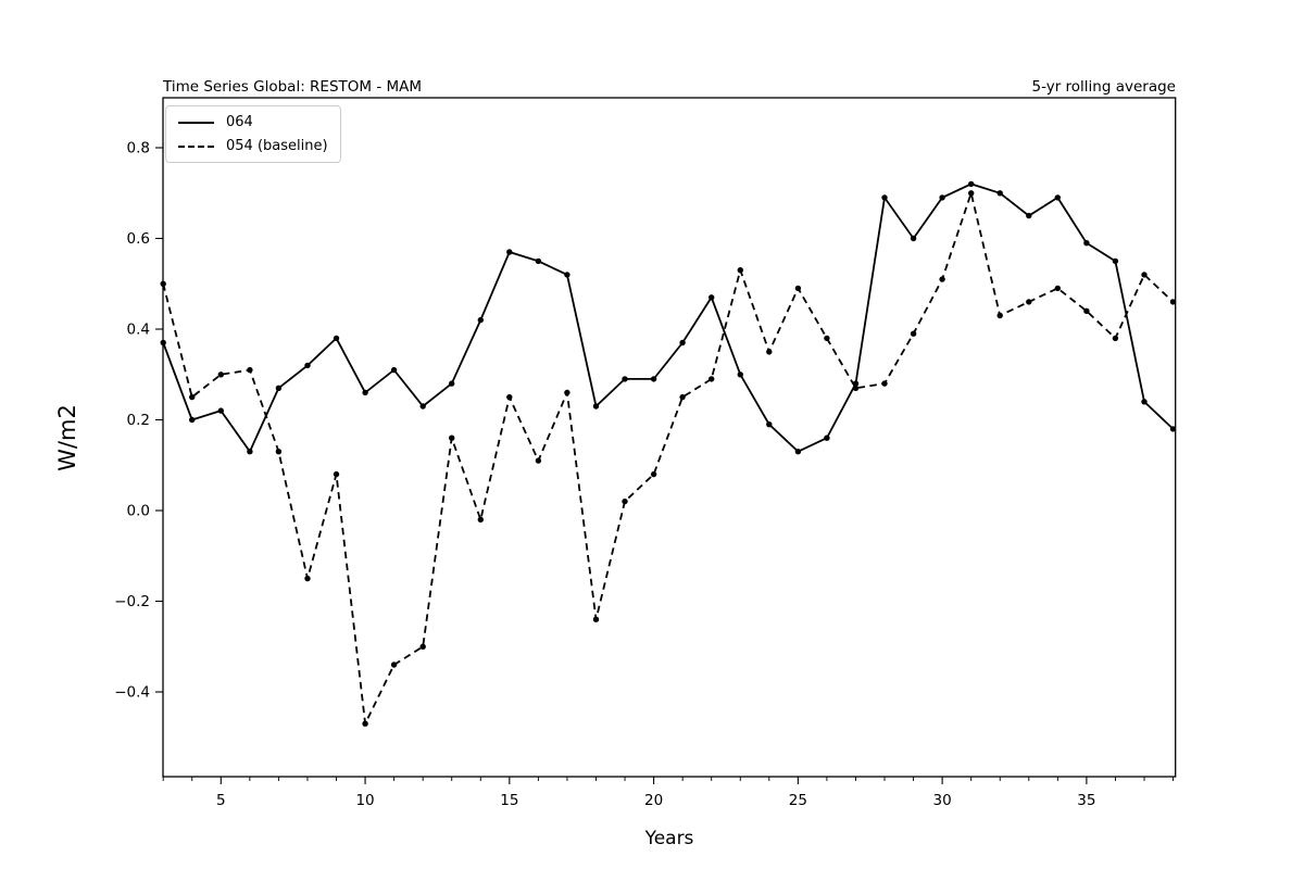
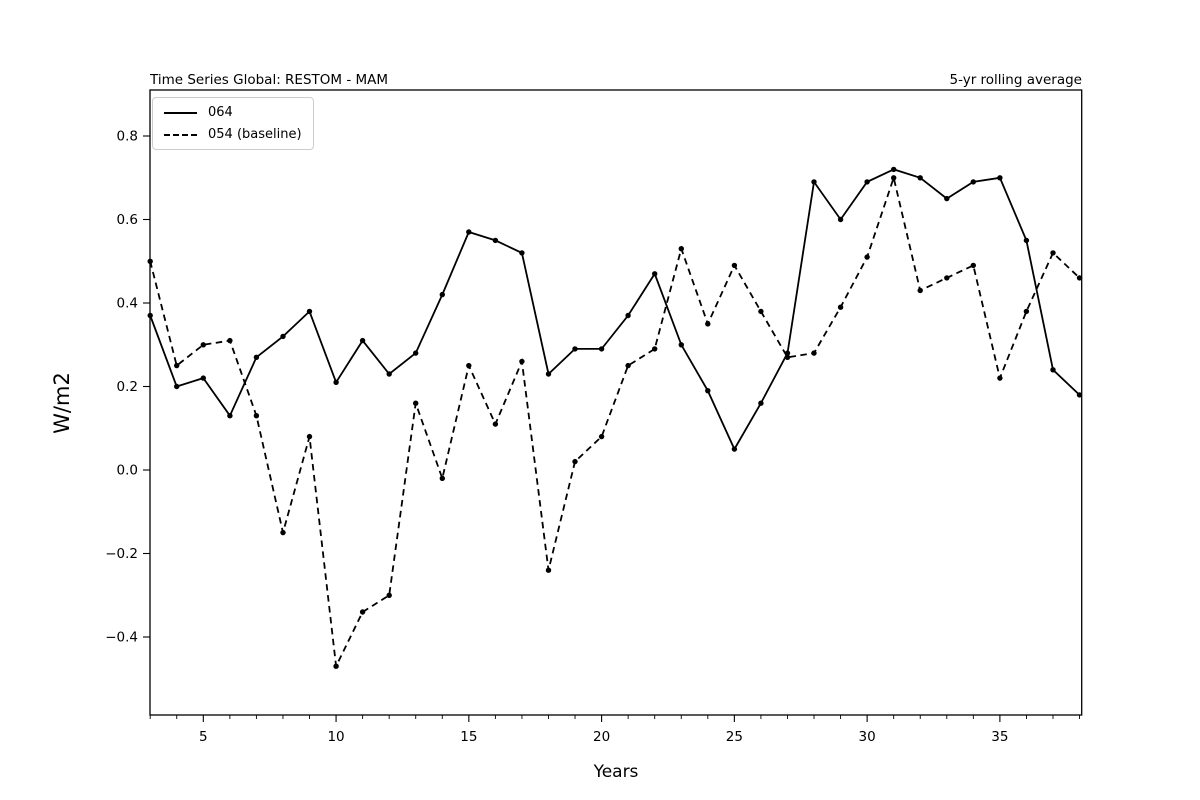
064/10: 0.26 -> 0.21
064/25: 0.13 -> 0.05
064/35: 0.59 -> 0.70
054 (baseline)/35: 0.44 -> 0.22
